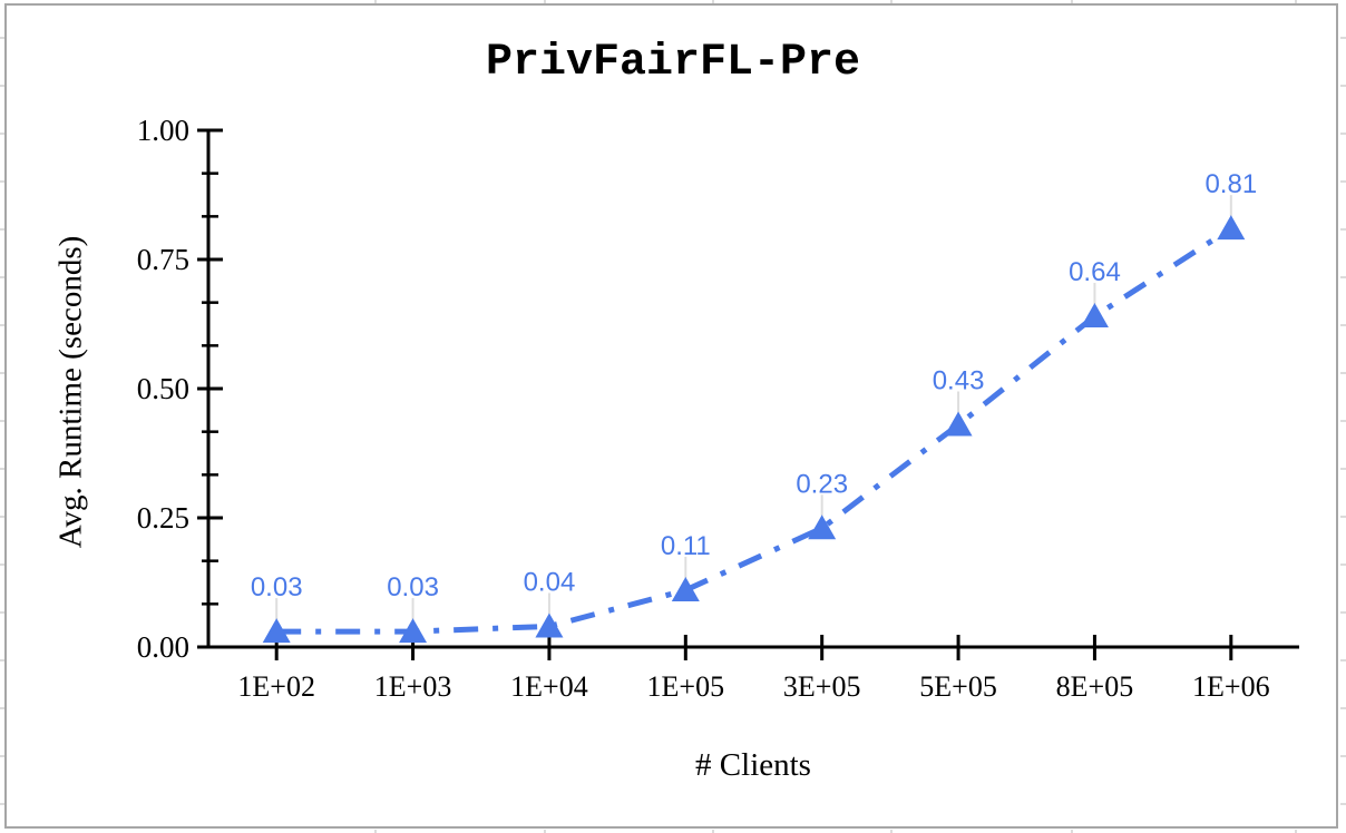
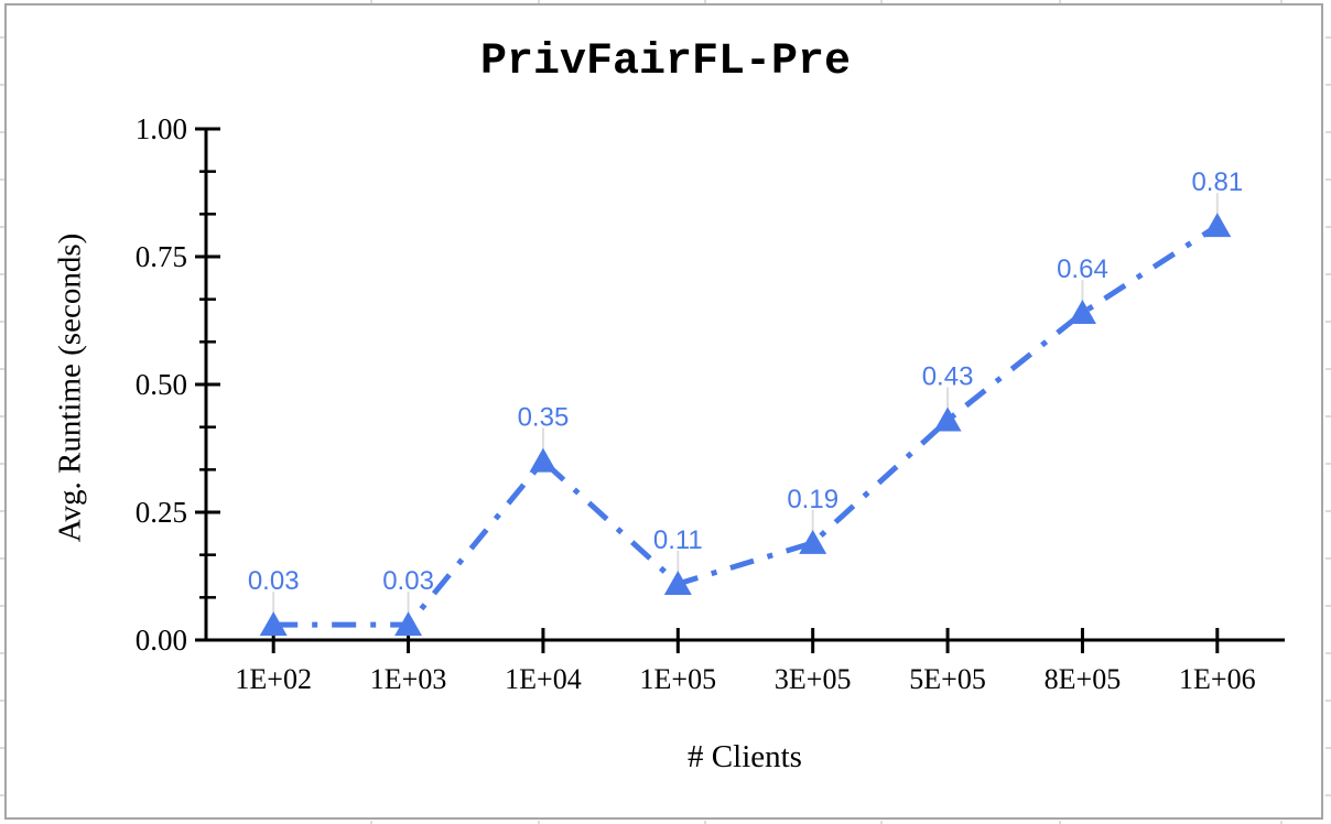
1E+04: 0.04 -> 0.35
3E+05: 0.23 -> 0.19
